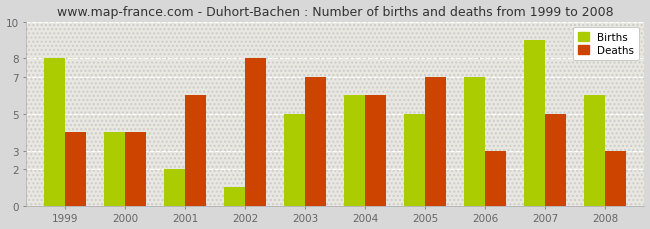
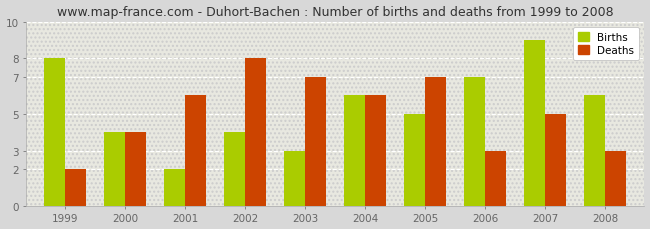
Deaths/1999: 4 -> 2
Births/2002: 1 -> 4
Births/2003: 5 -> 3
